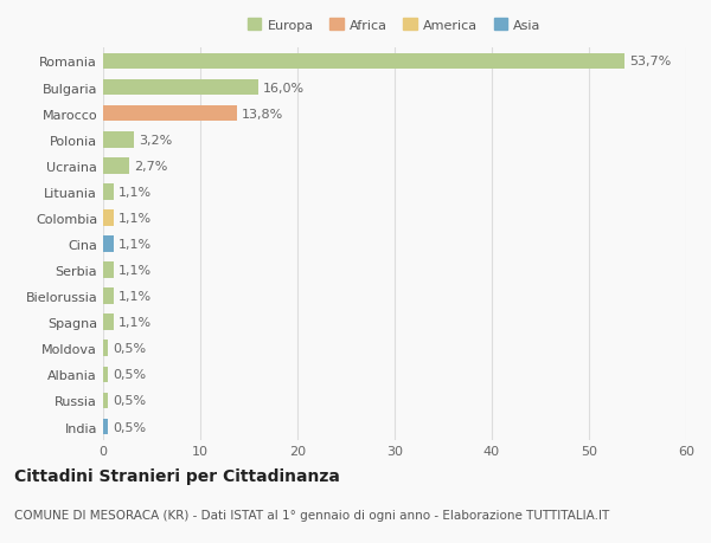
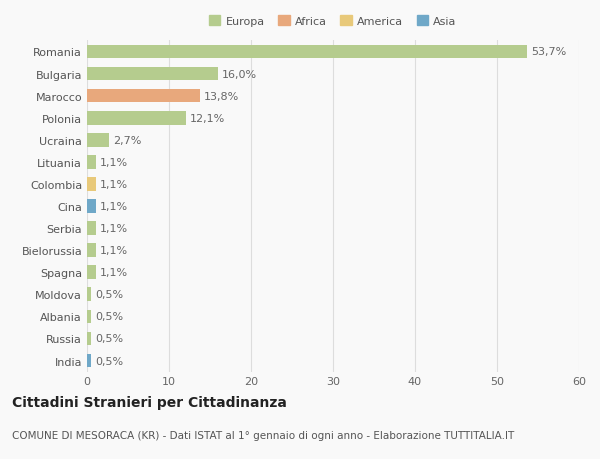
Polonia: 3,2% -> 12,1%
